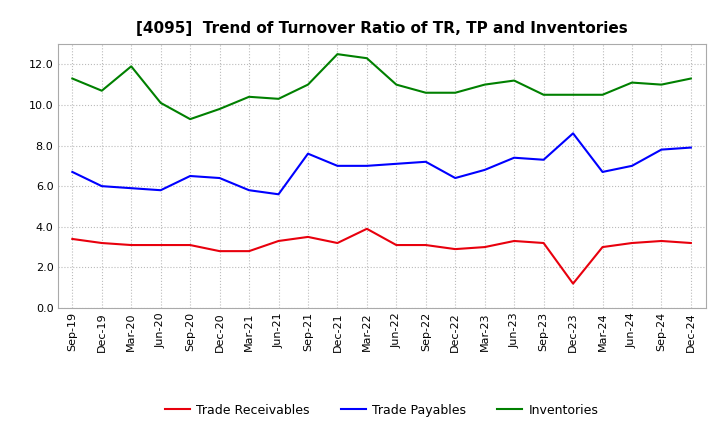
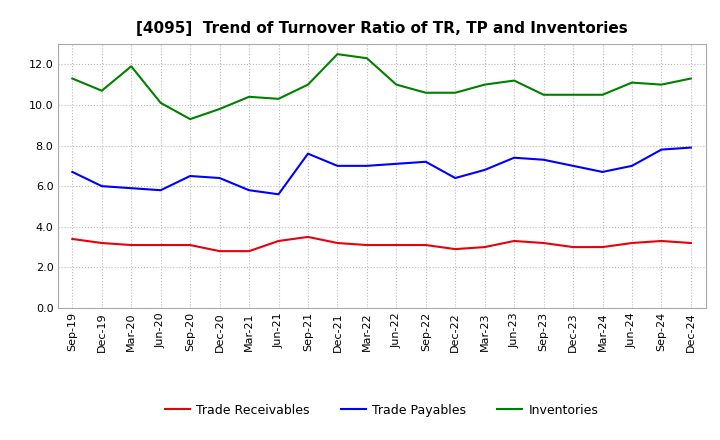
Trade Receivables/Mar-22: 3.9 -> 3.1
Trade Receivables/Dec-23: 1.2 -> 3.0
Trade Payables/Dec-23: 8.6 -> 7.0
